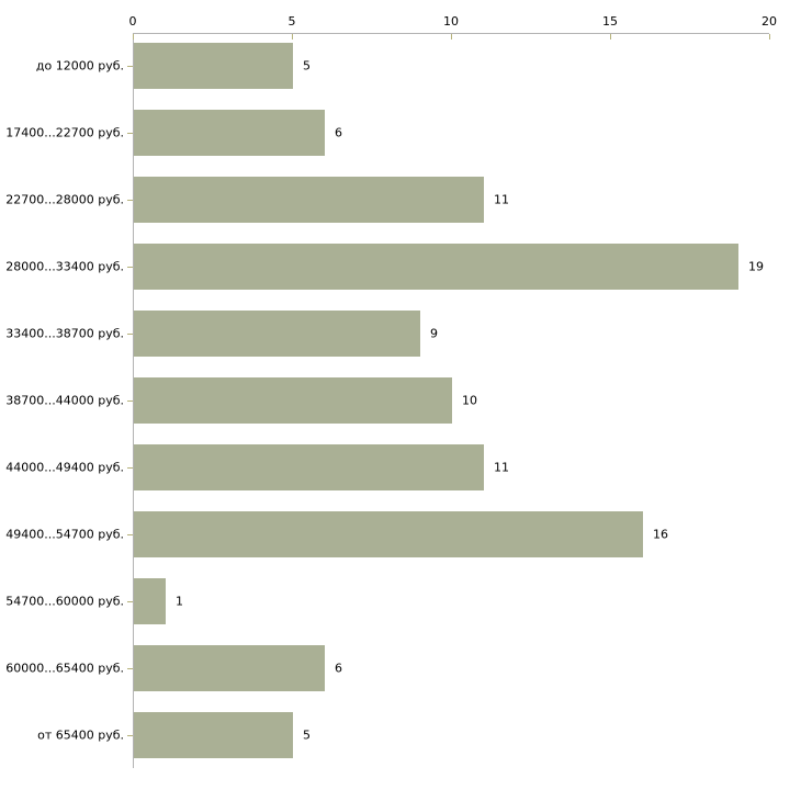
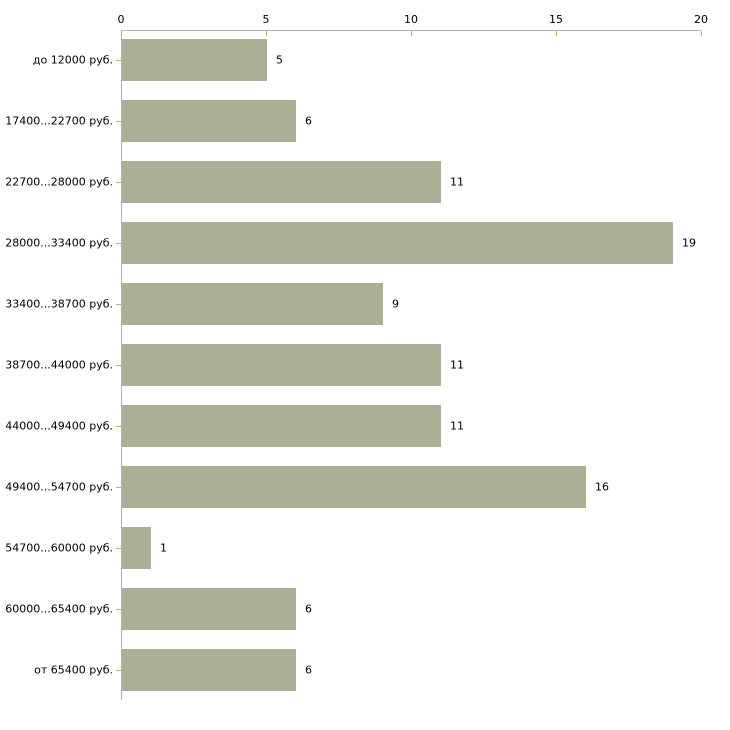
38700...44000 руб.: 10 -> 11
от 65400 руб.: 5 -> 6
